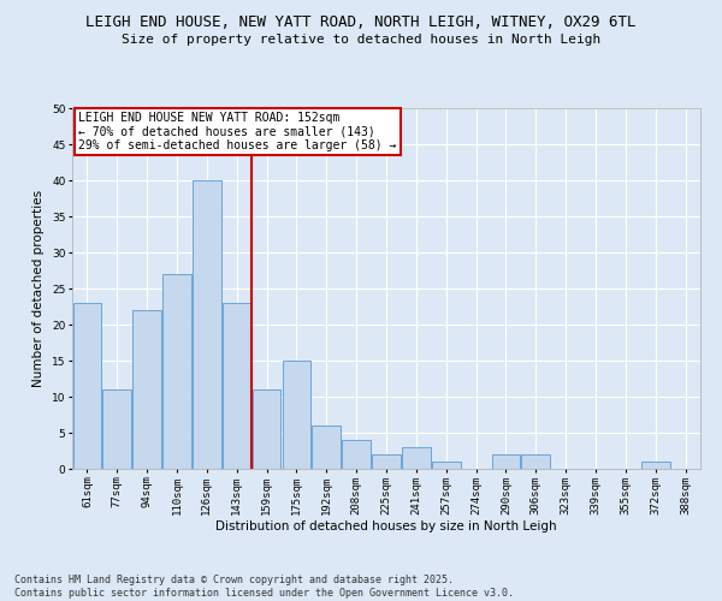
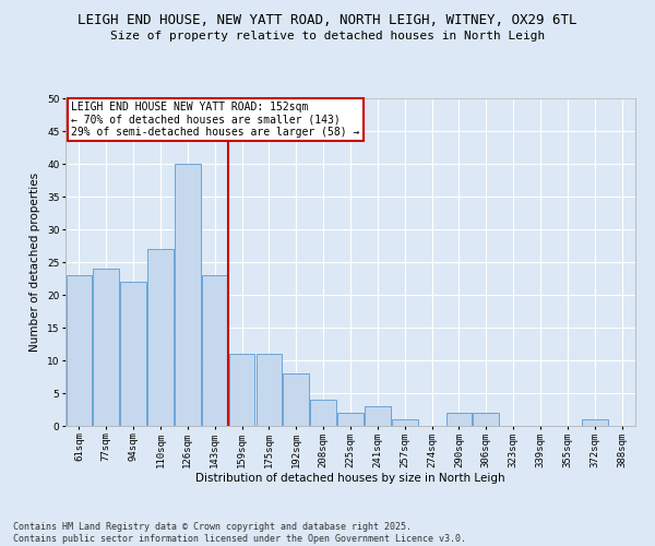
77sqm: 11 -> 24
175sqm: 15 -> 11
192sqm: 6 -> 8
